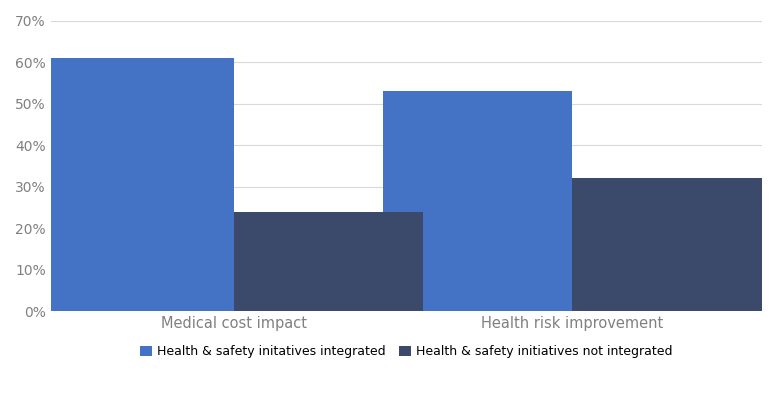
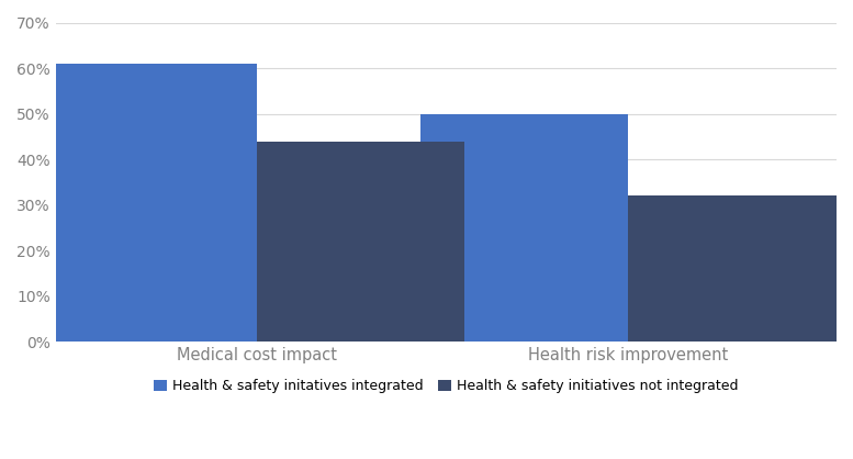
Health & safety initiatives not integrated/Medical cost impact: 24% -> 44%
Health & safety initatives integrated/Health risk improvement: 53% -> 50%
